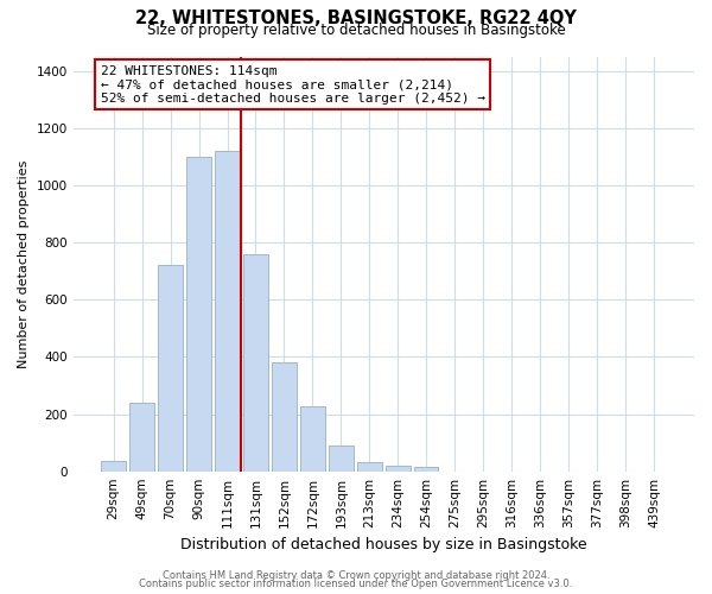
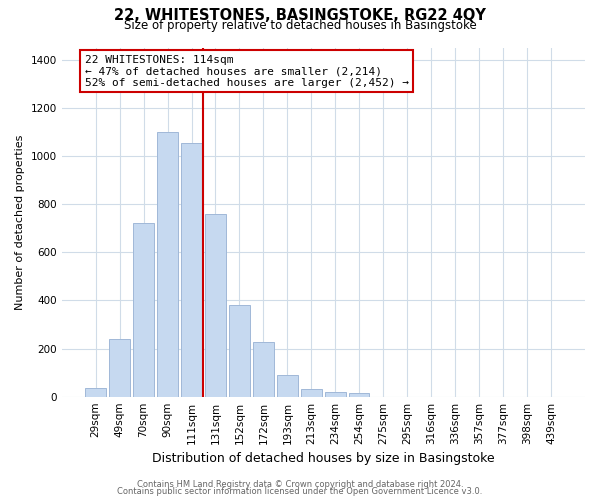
111sqm: 1120 -> 1055
